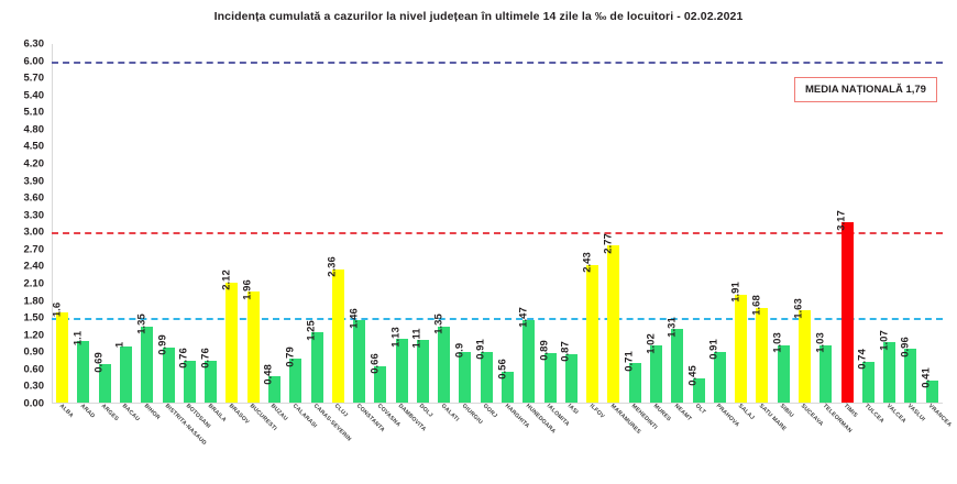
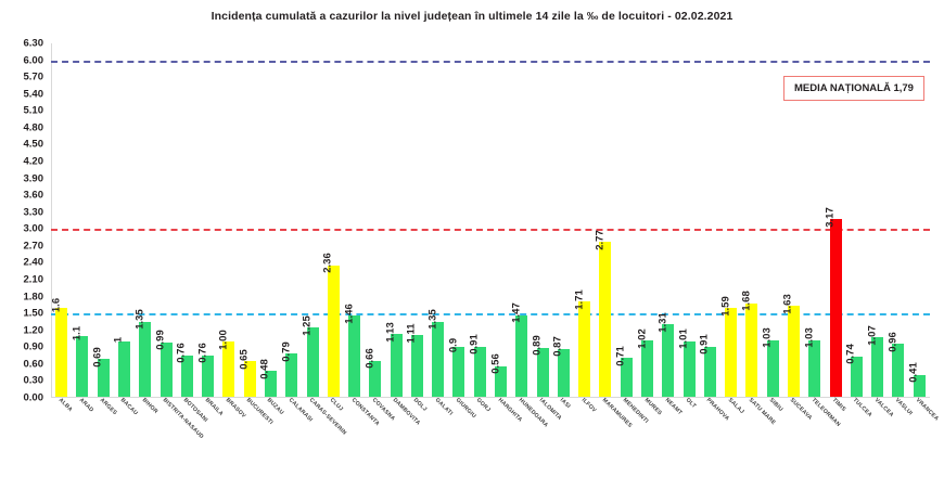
BRASOV: 2.12 -> 1.00
BUCURESTI: 1.96 -> 0.65
ILFOV: 2.43 -> 1.71
OLT: 0.45 -> 1.01
SALAJ: 1.91 -> 1.59
